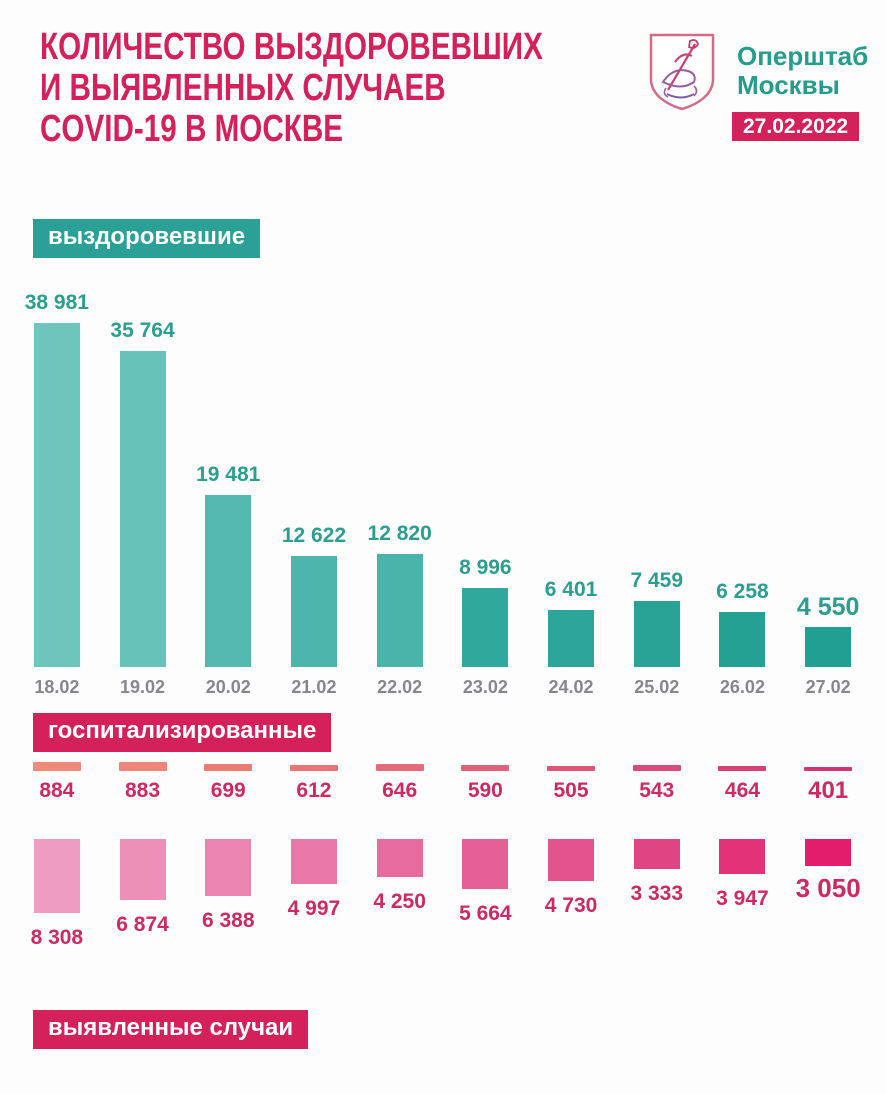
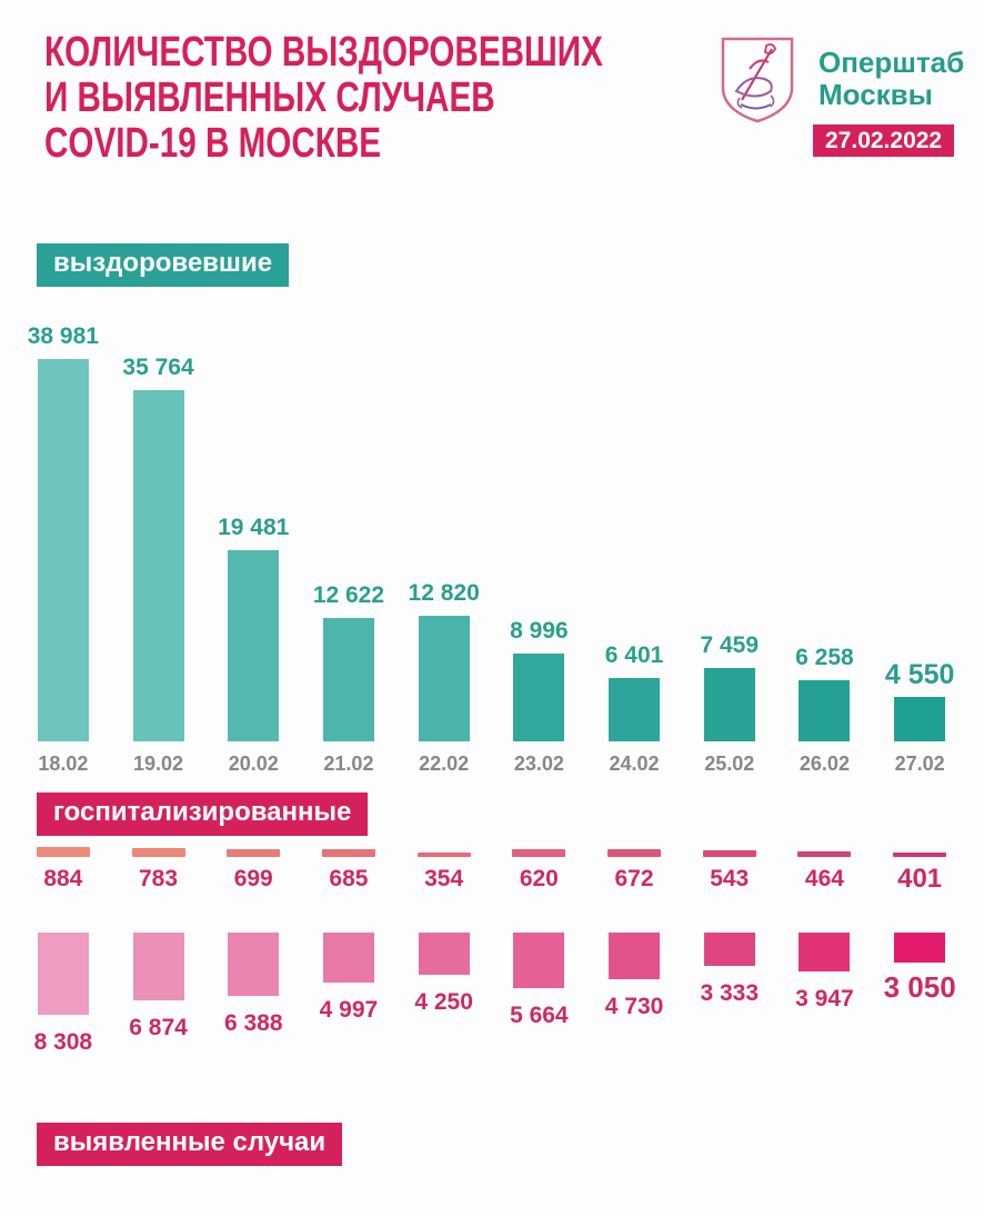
госпитализированные/19.02: 883 -> 783
госпитализированные/21.02: 612 -> 685
госпитализированные/22.02: 646 -> 354
госпитализированные/23.02: 590 -> 620
госпитализированные/24.02: 505 -> 672
